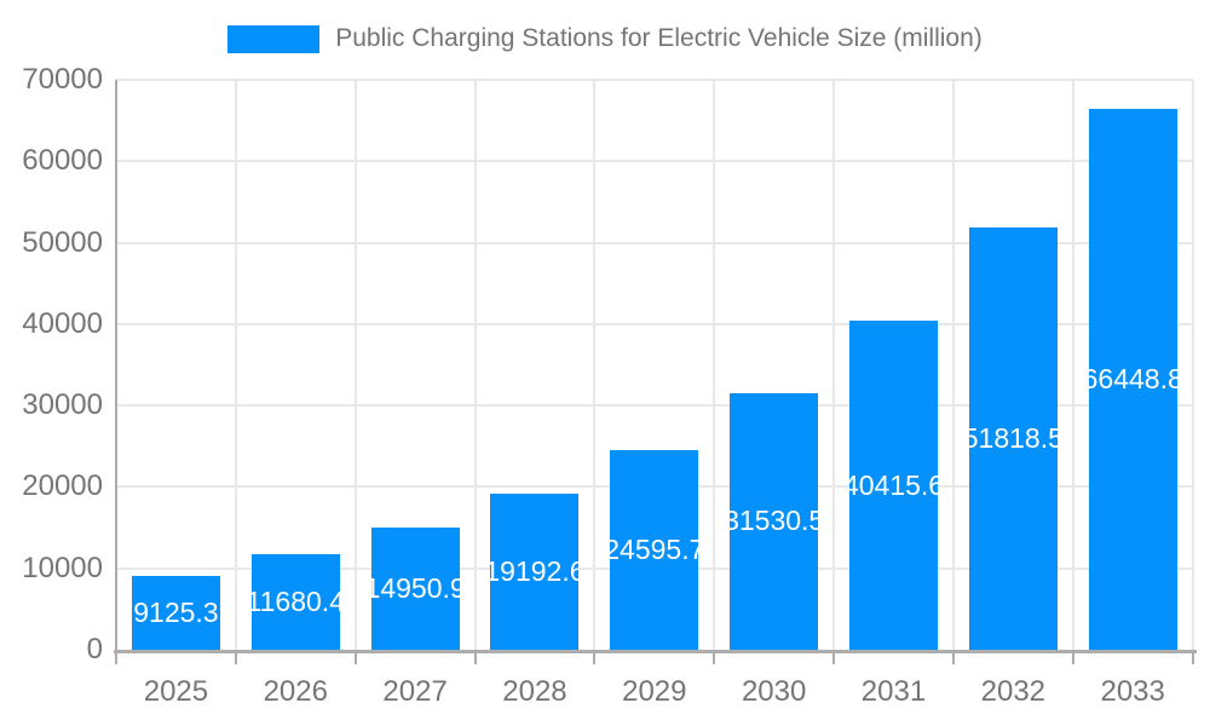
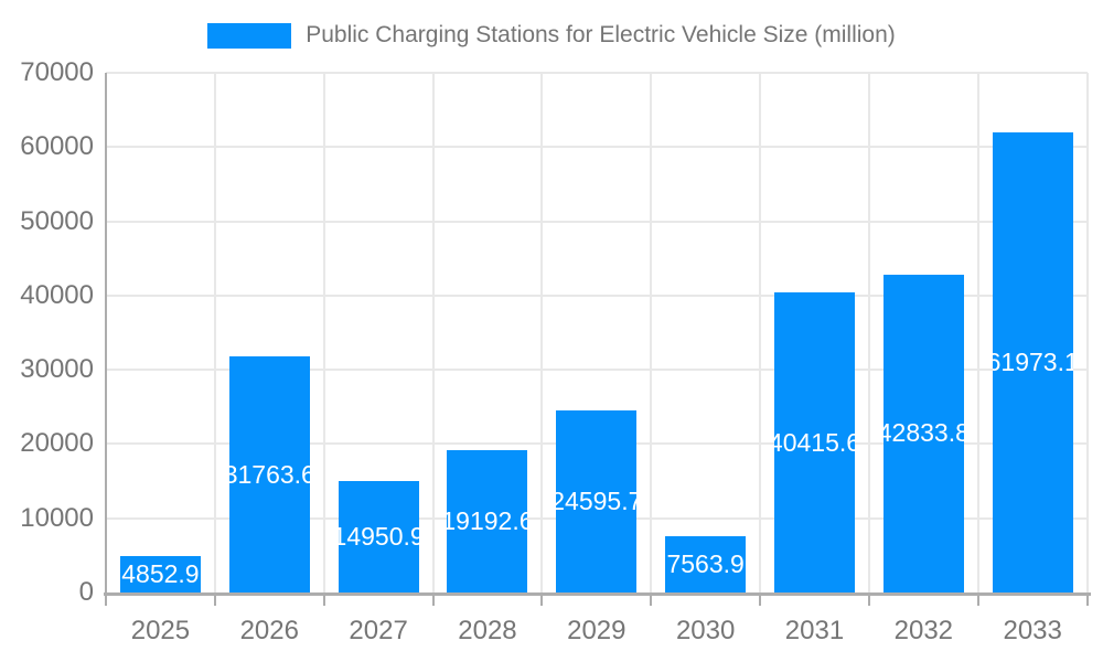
2025: 9125.3 -> 4852.9
2026: 11680.4 -> 31763.6
2030: 31530.5 -> 7563.9
2032: 51818.5 -> 42833.8
2033: 66448.8 -> 61973.1
